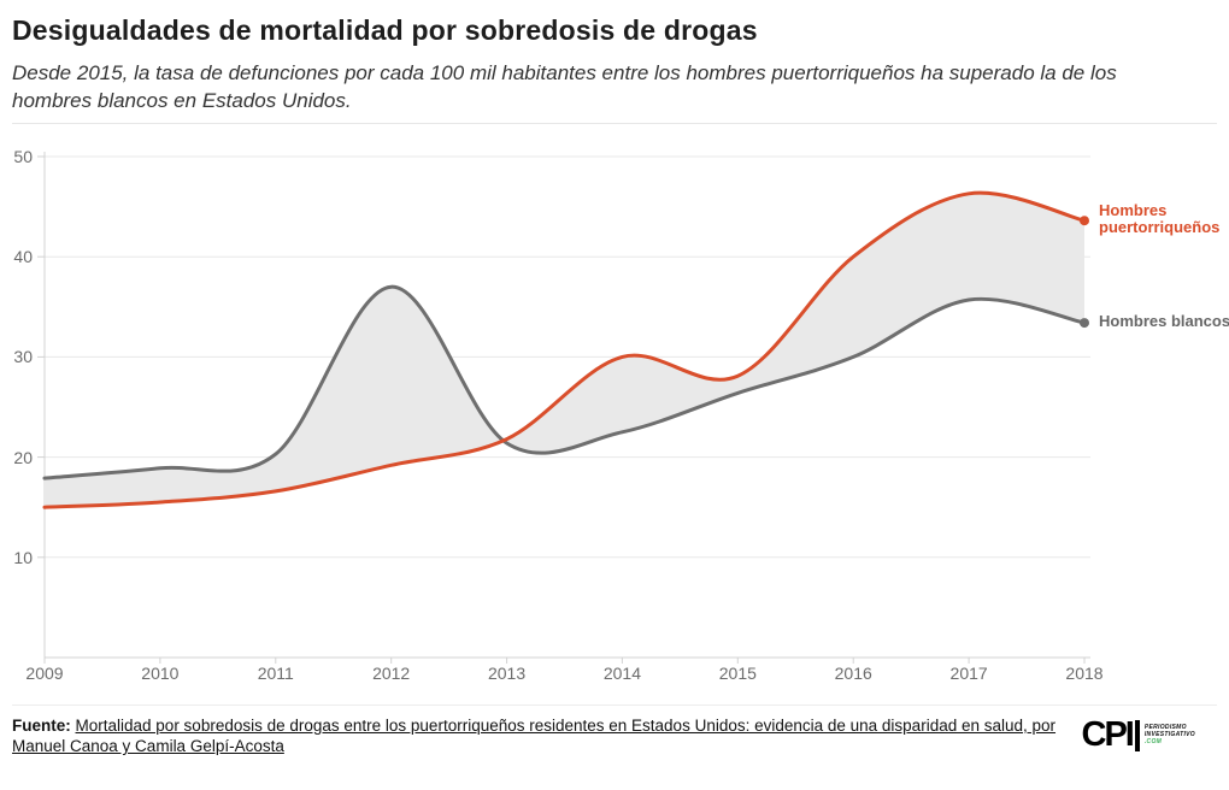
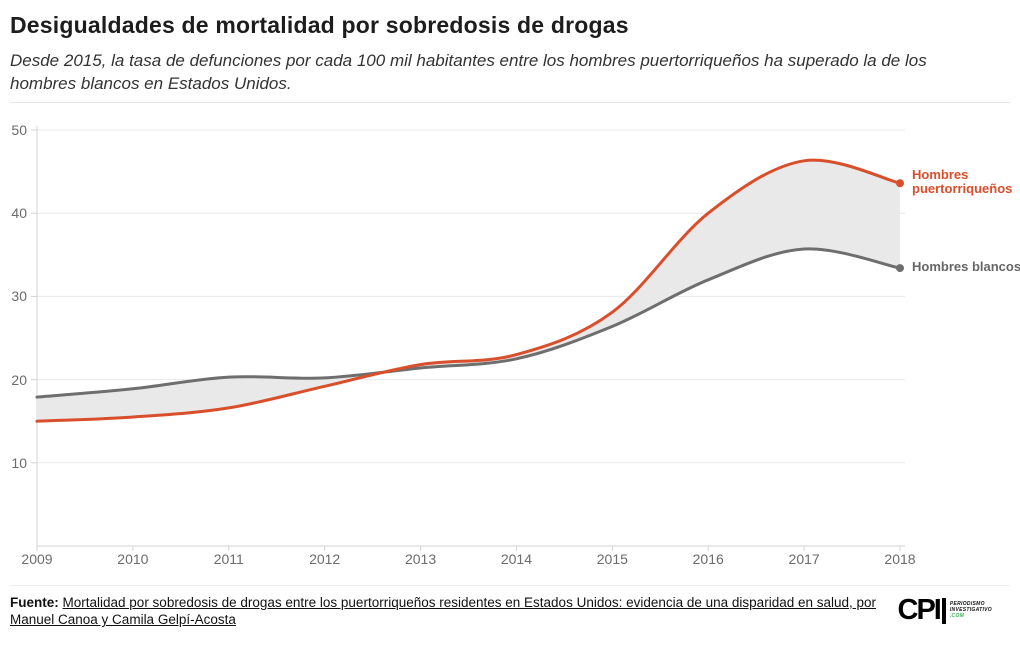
Hombres blancos/2012: 37 -> 20
Hombres puertorriqueños/2014: 30 -> 23
Hombres blancos/2016: 30 -> 32
